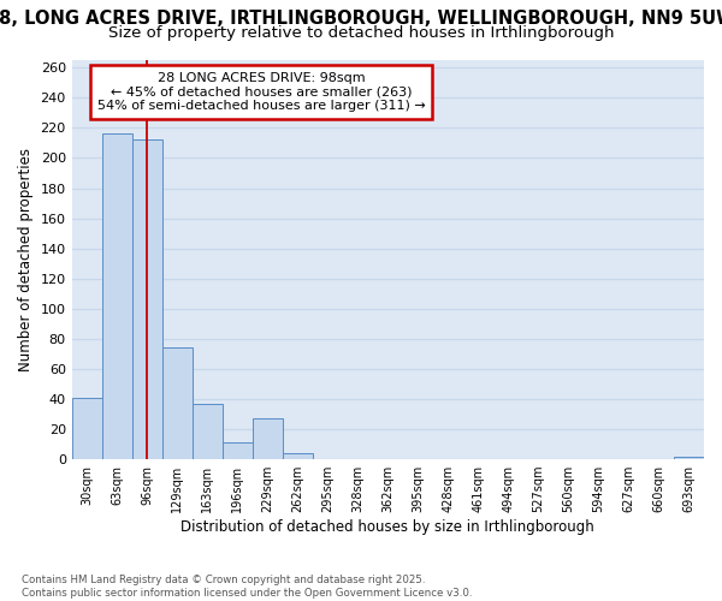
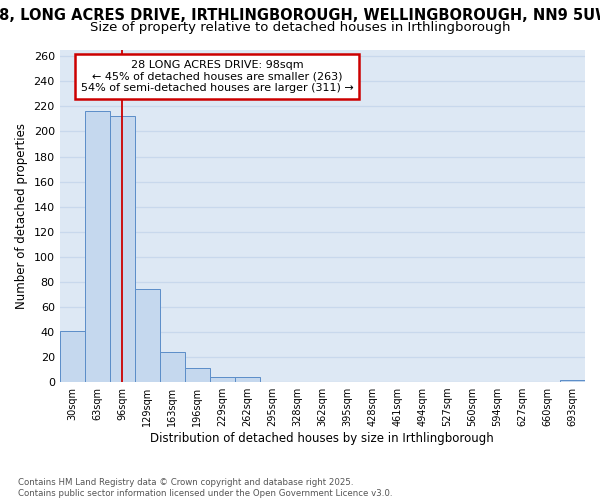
163sqm: 37 -> 24
229sqm: 27 -> 4
